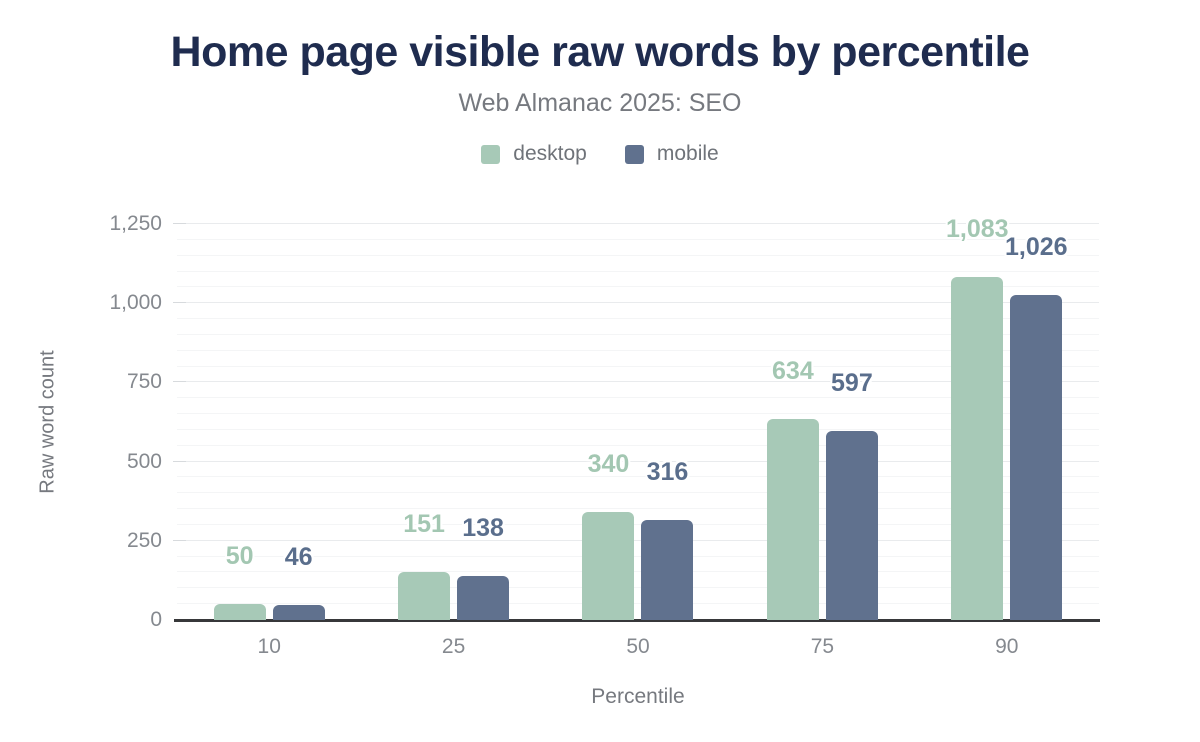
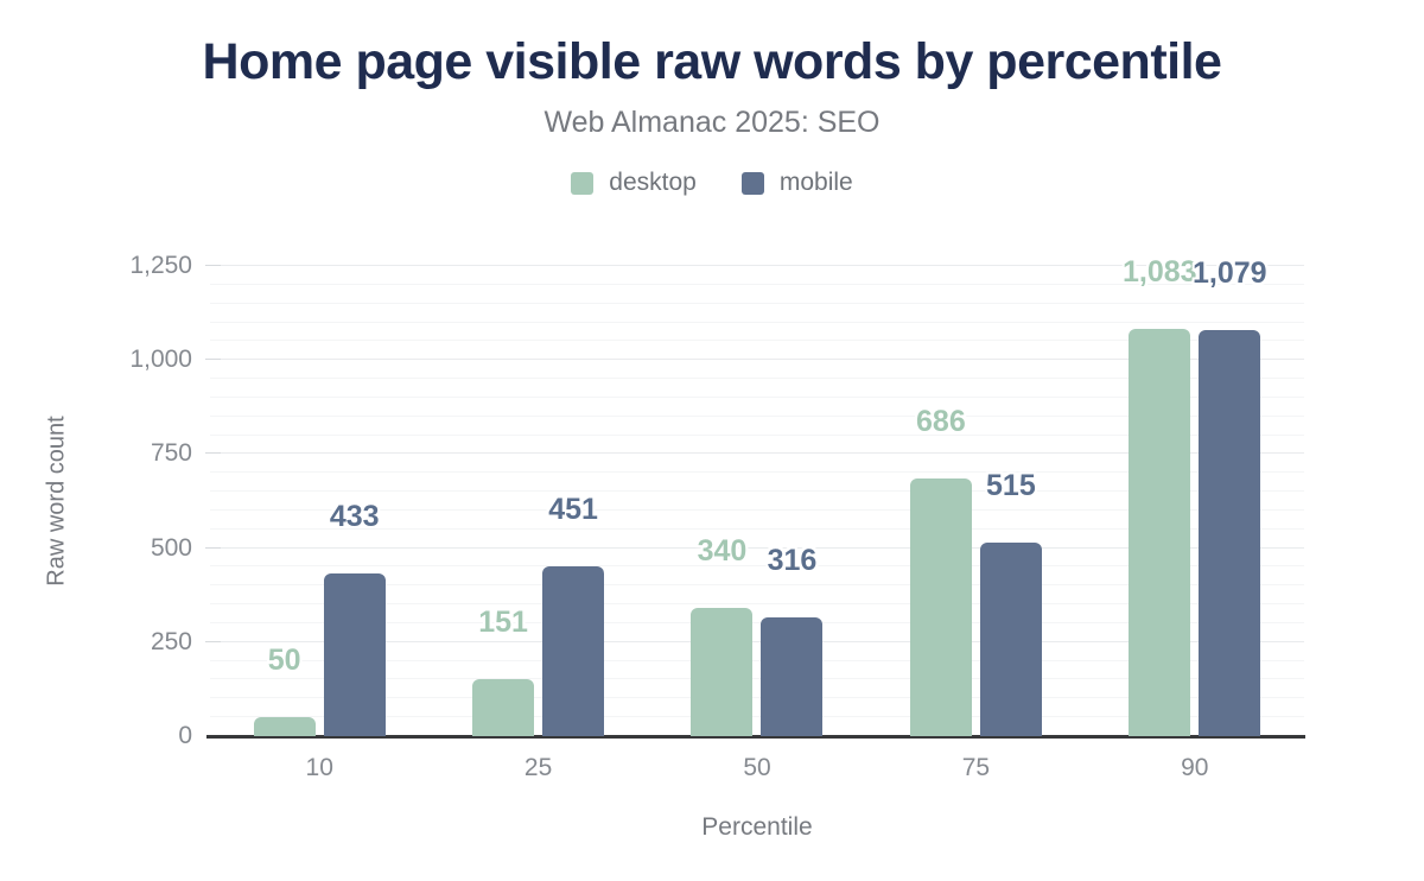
mobile/10: 46 -> 433
mobile/25: 138 -> 451
desktop/75: 634 -> 686
mobile/75: 597 -> 515
mobile/90: 1,026 -> 1,079
